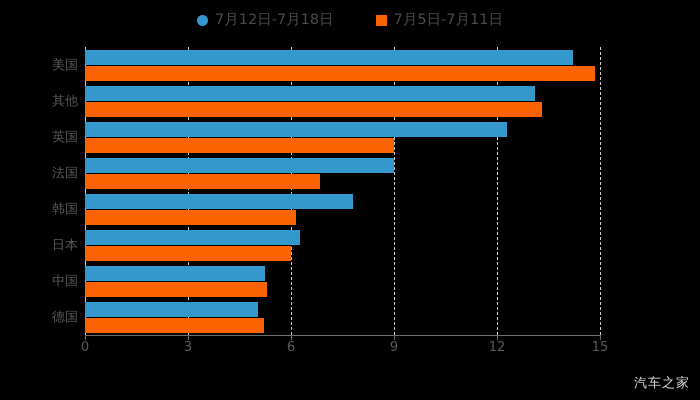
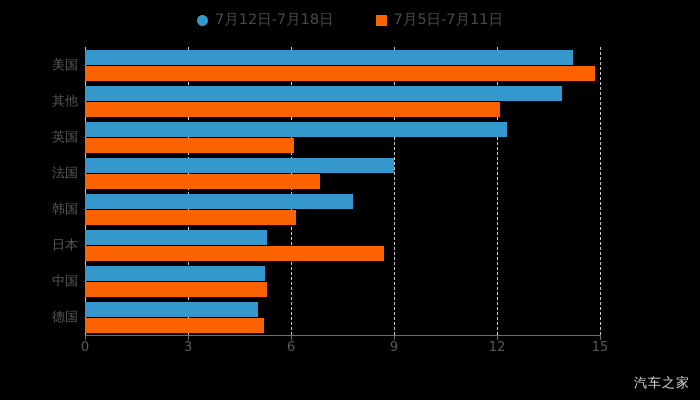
7月12日-7月18日/其他: 13.1 -> 13.9
7月5日-7月11日/其他: 13.3 -> 12.1
7月5日-7月11日/英国: 9.0 -> 6.1
7月12日-7月18日/日本: 6.2 -> 5.3
7月5日-7月11日/日本: 6.0 -> 8.7
